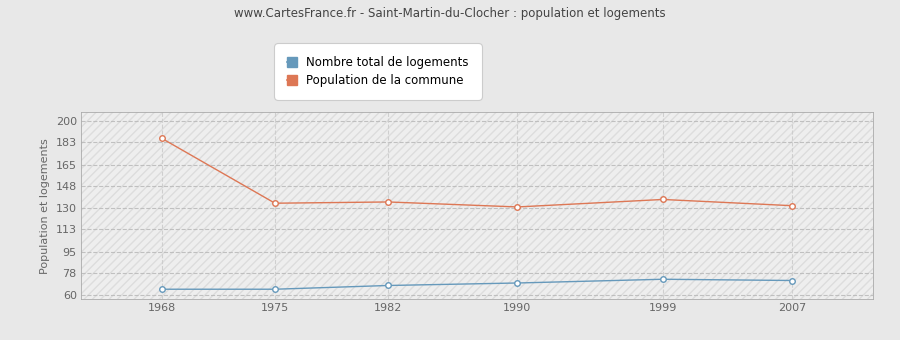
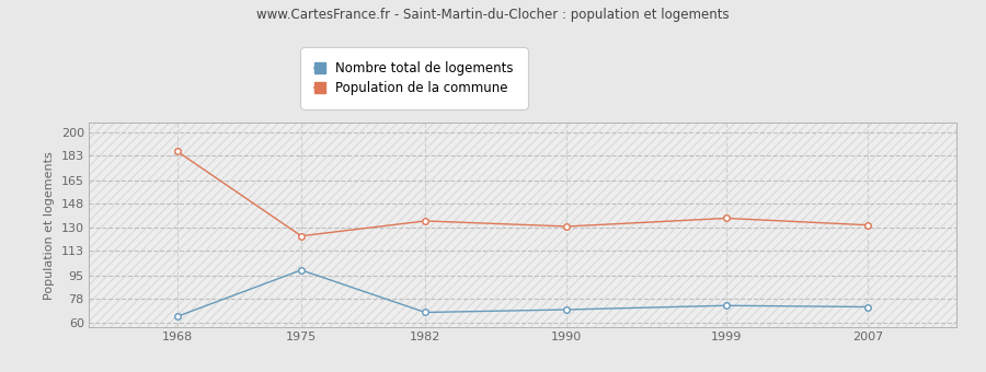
Nombre total de logements/1975: 65 -> 99
Population de la commune/1975: 134 -> 124
